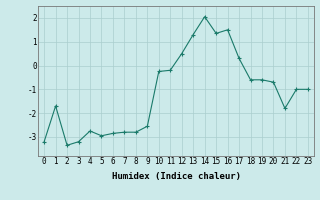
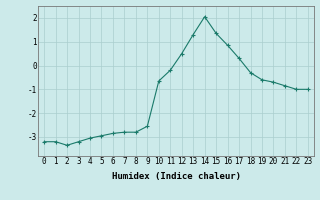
1: -1.70 -> -3.20
4: -2.75 -> -3.05
10: -0.25 -> -0.65
16: 1.50 -> 0.85
18: -0.60 -> -0.30
21: -1.80 -> -0.85
